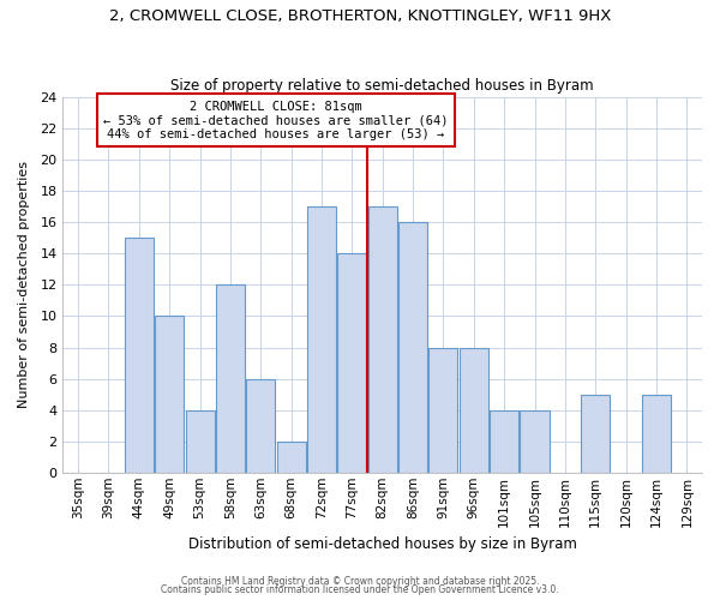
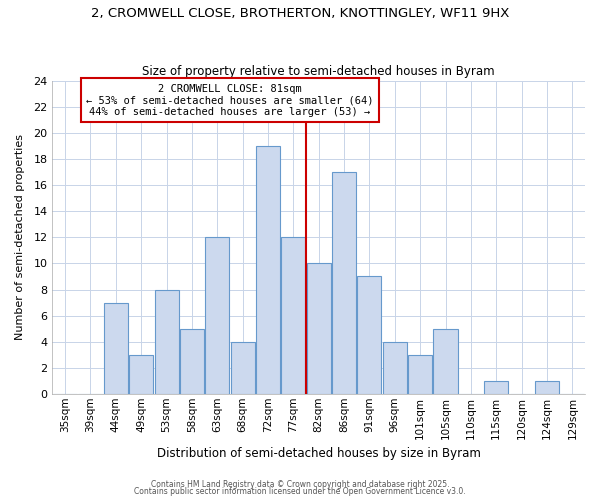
44sqm: 15 -> 7
49sqm: 10 -> 3
53sqm: 4 -> 8
58sqm: 12 -> 5
63sqm: 6 -> 12
68sqm: 2 -> 4
72sqm: 17 -> 19
77sqm: 14 -> 12
82sqm: 17 -> 10
86sqm: 16 -> 17
91sqm: 8 -> 9
96sqm: 8 -> 4
101sqm: 4 -> 3
105sqm: 4 -> 5
115sqm: 5 -> 1
124sqm: 5 -> 1
